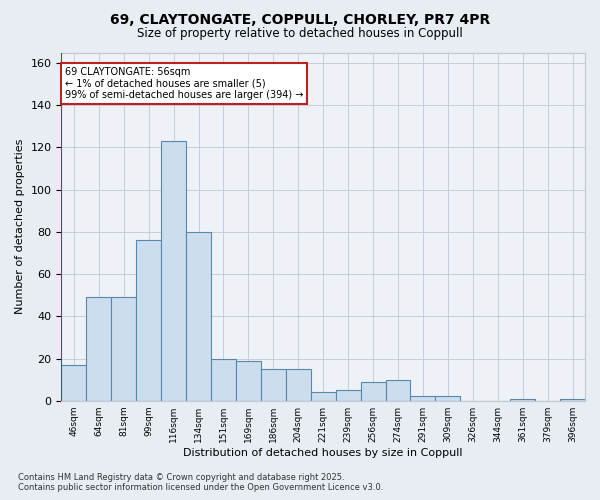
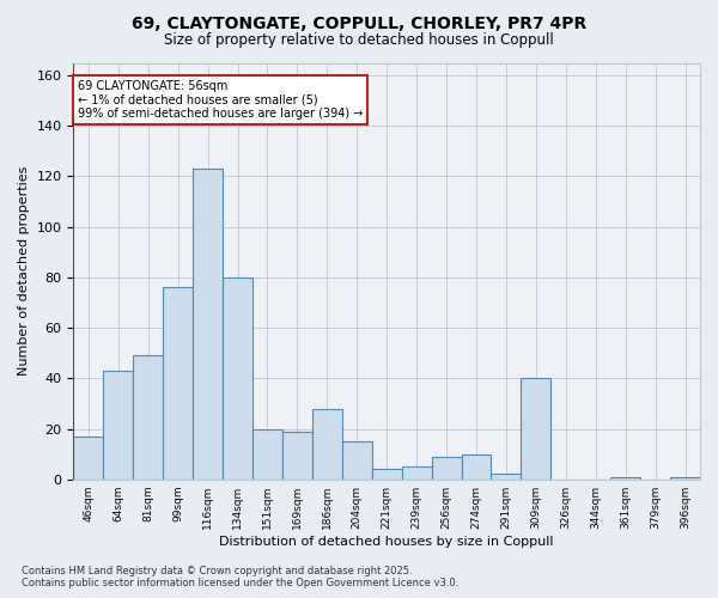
64sqm: 49 -> 43
186sqm: 15 -> 28
309sqm: 2 -> 40
